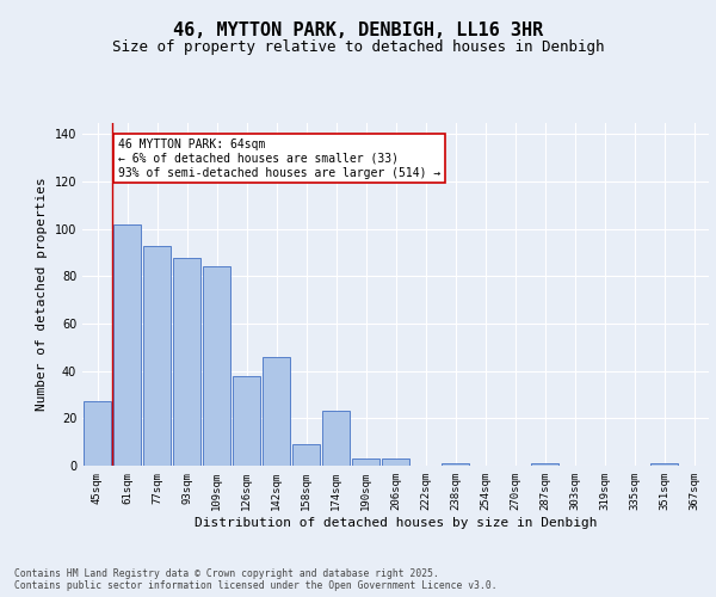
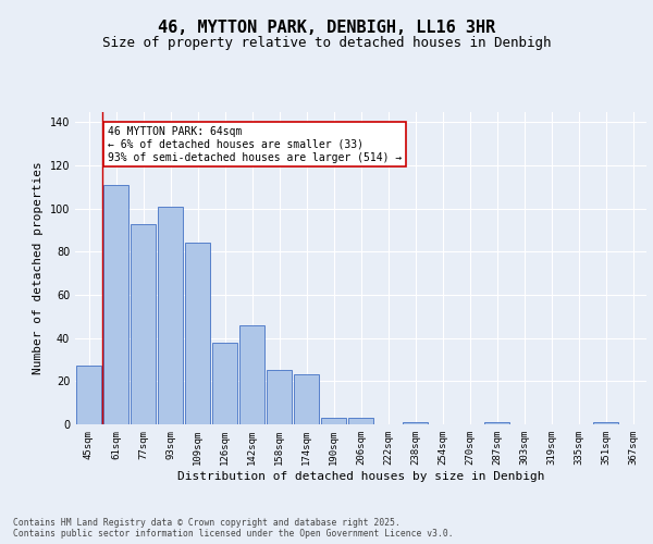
61sqm: 102 -> 111
93sqm: 88 -> 101
158sqm: 9 -> 25
